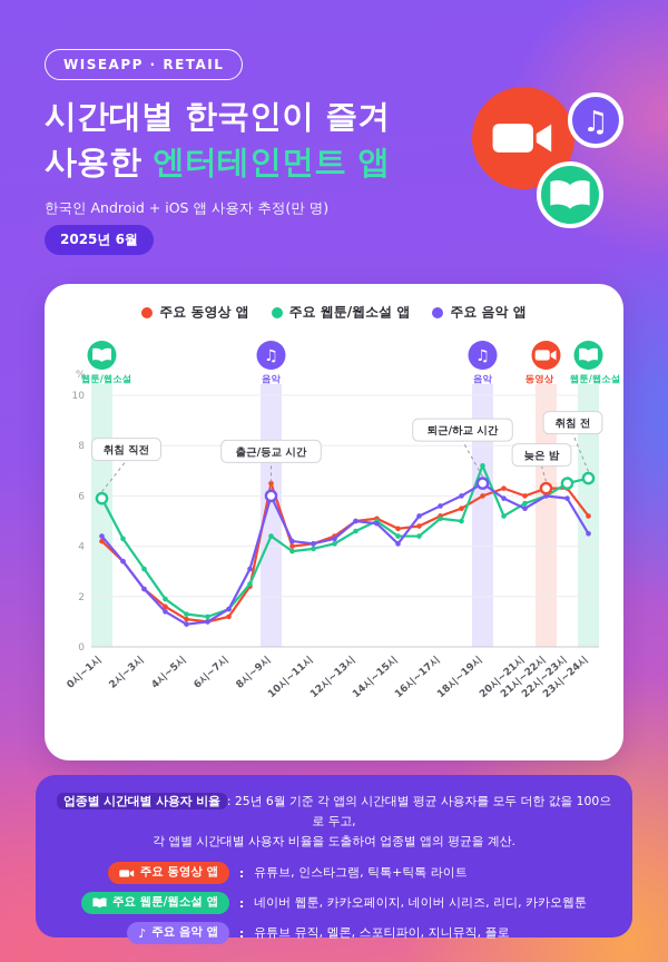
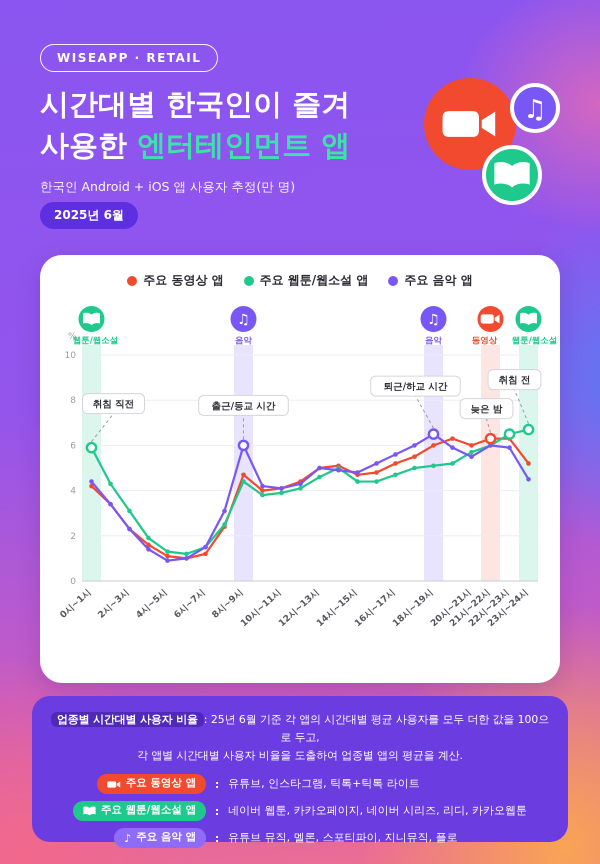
주요 동영상 앱/8시~9시: 6.5 -> 4.7
주요 음악 앱/14시~15시: 4.1 -> 4.8
주요 웹툰/웹소설 앱/16시~17시: 5.1 -> 4.7
주요 웹툰/웹소설 앱/18시~19시: 7.2 -> 5.1
